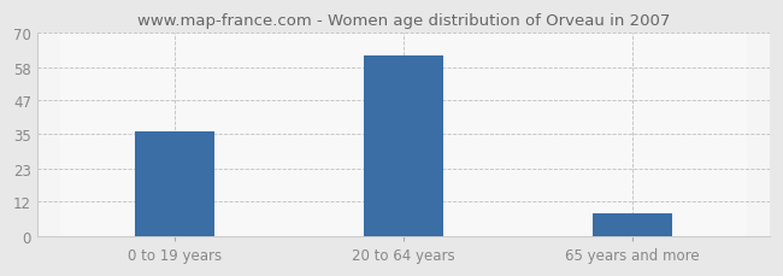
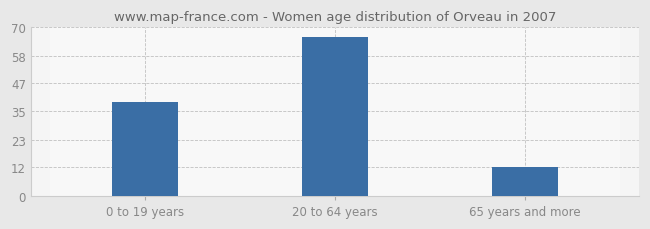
0 to 19 years: 36 -> 39
20 to 64 years: 62 -> 66
65 years and more: 8 -> 12
